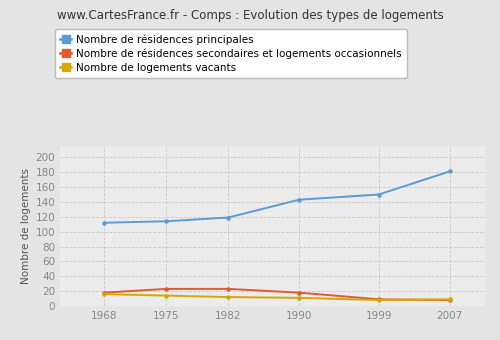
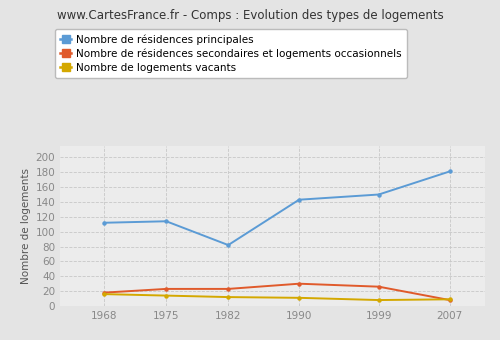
Nombre de résidences principales/1982: 119 -> 82
Nombre de résidences secondaires et logements occasionnels/1990: 18 -> 30
Nombre de résidences secondaires et logements occasionnels/1999: 9 -> 26
